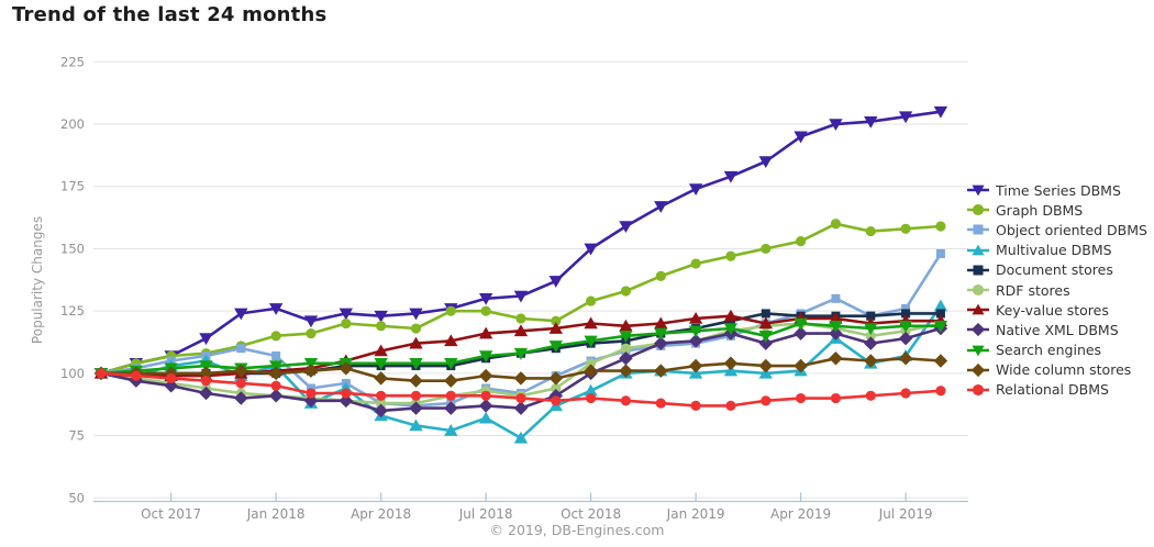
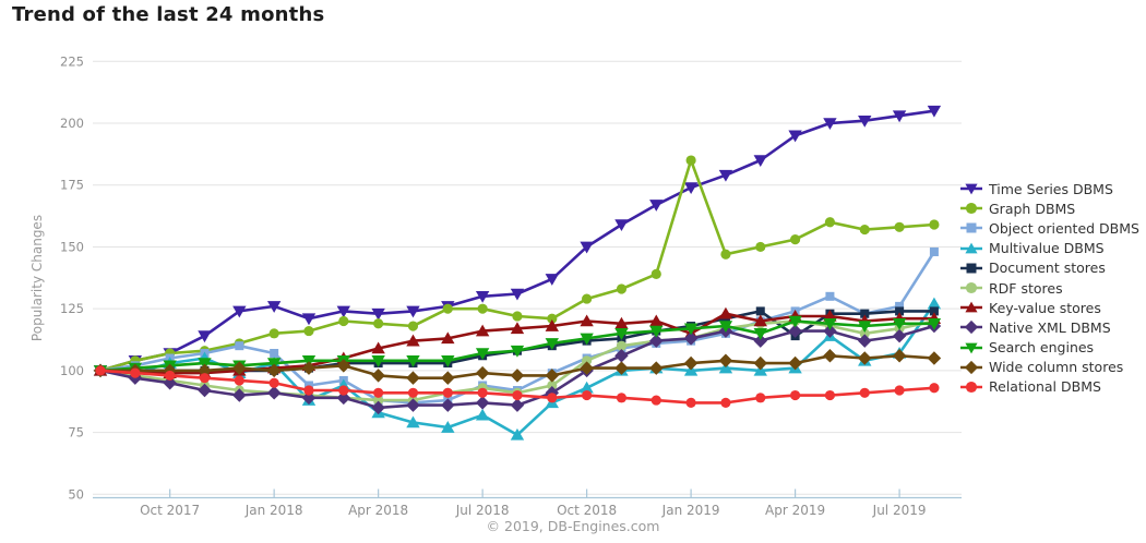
Graph DBMS/Jan 2019: 144 -> 185
Key-value stores/Jan 2019: 122 -> 115
Document stores/Apr 2019: 123 -> 114
